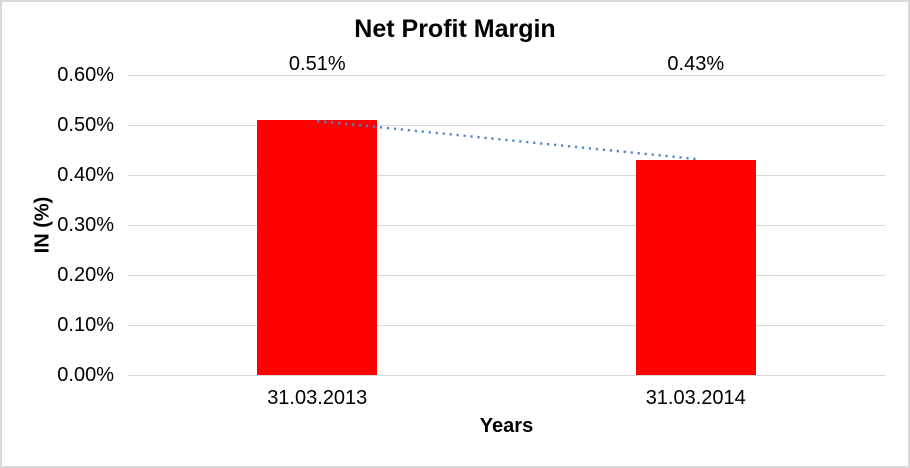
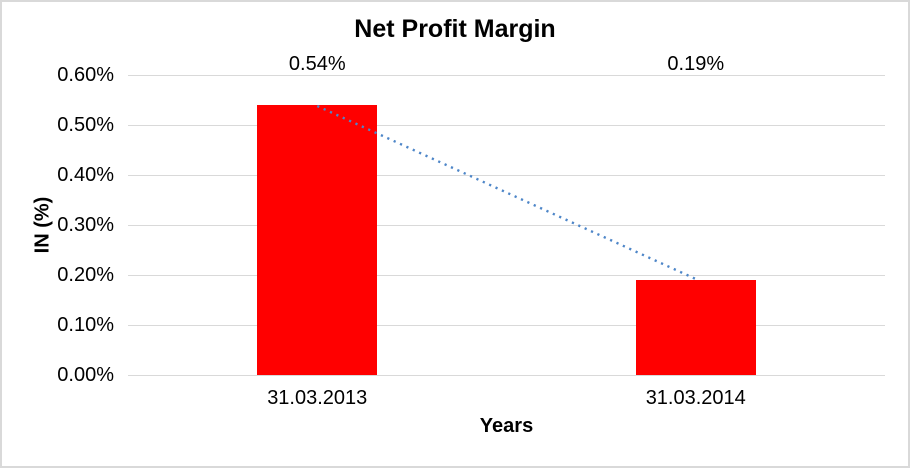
31.03.2013: 0.51% -> 0.54%
31.03.2014: 0.43% -> 0.19%
